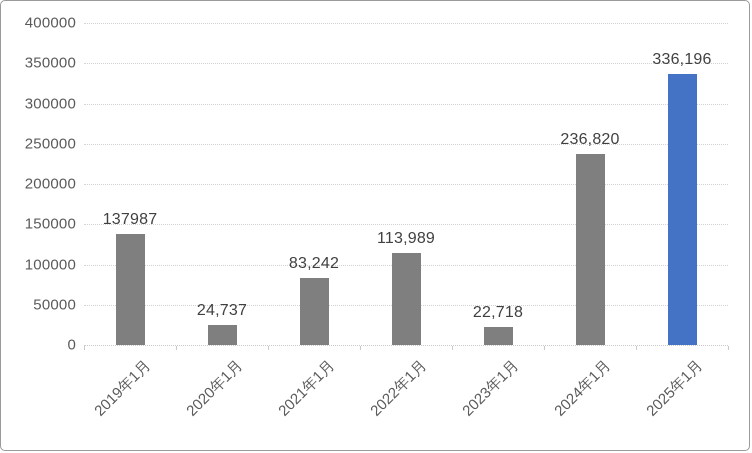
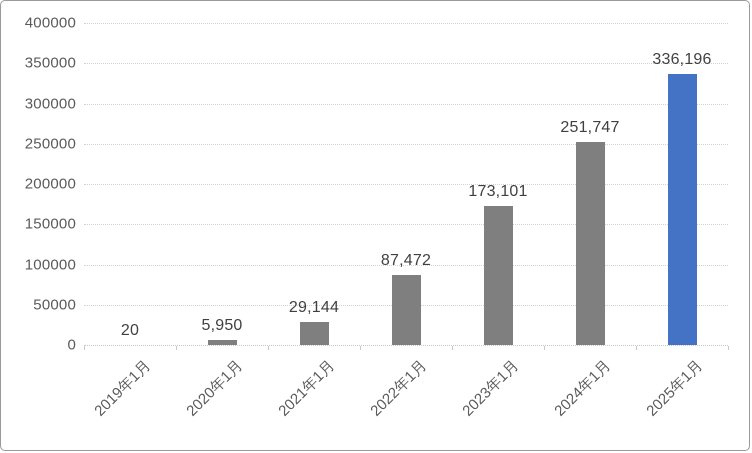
2019年1月: 137987 -> 20
2020年1月: 24,737 -> 5,950
2021年1月: 83,242 -> 29,144
2022年1月: 113,989 -> 87,472
2023年1月: 22,718 -> 173,101
2024年1月: 236,820 -> 251,747
